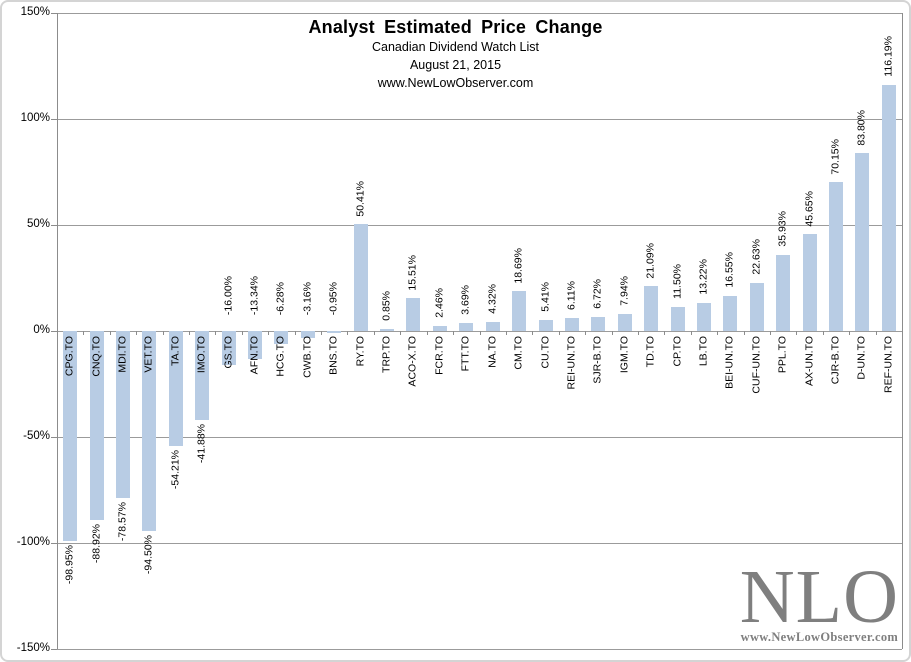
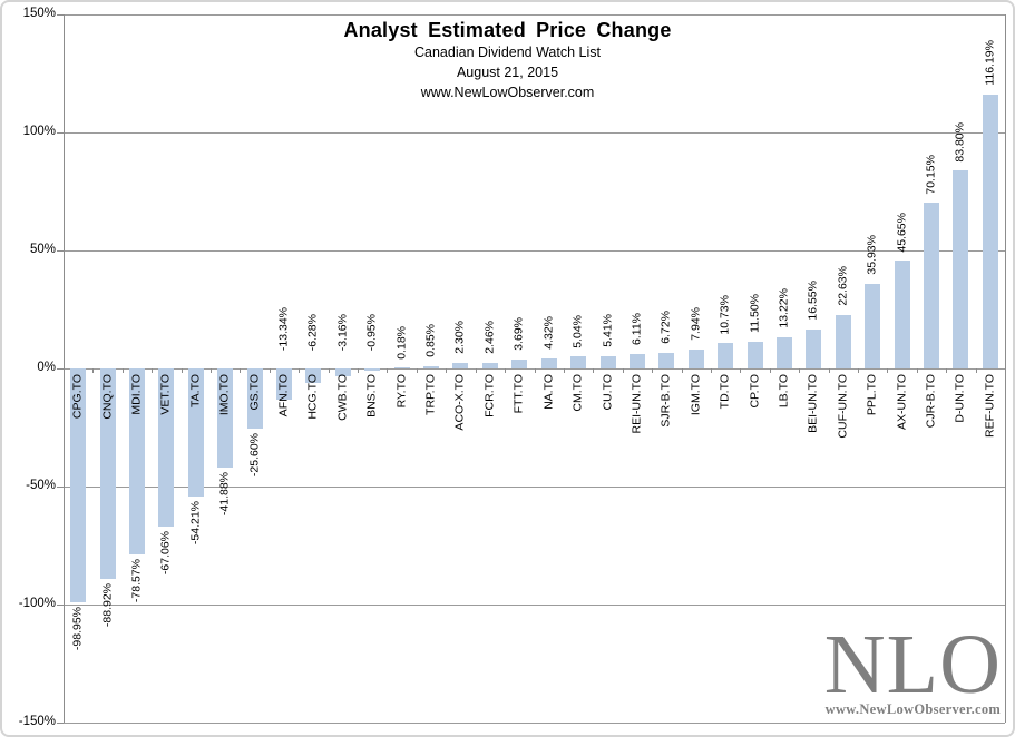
VET.TO: -94.50% -> -67.06%
GS.TO: -16.00% -> -25.60%
RY.TO: 50.41% -> 0.18%
ACO-X.TO: 15.51% -> 2.30%
CM.TO: 18.69% -> 5.04%
TD.TO: 21.09% -> 10.73%
